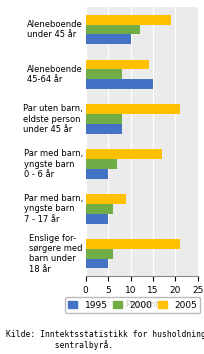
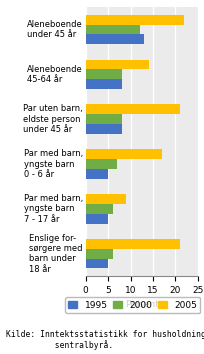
2005/Aleneboende under 45 år: 19 -> 22
1995/Aleneboende under 45 år: 10 -> 13
1995/Aleneboende 45-64 år: 15 -> 8
